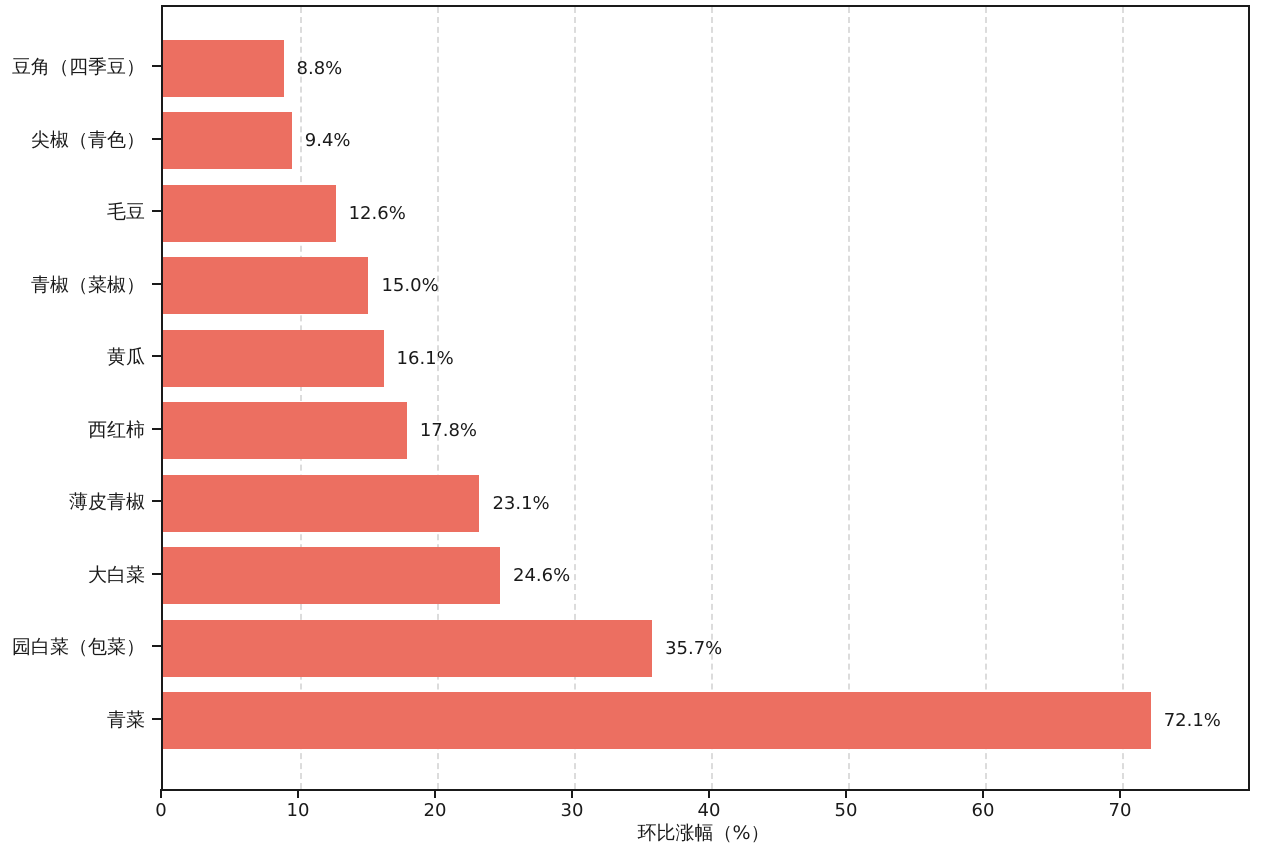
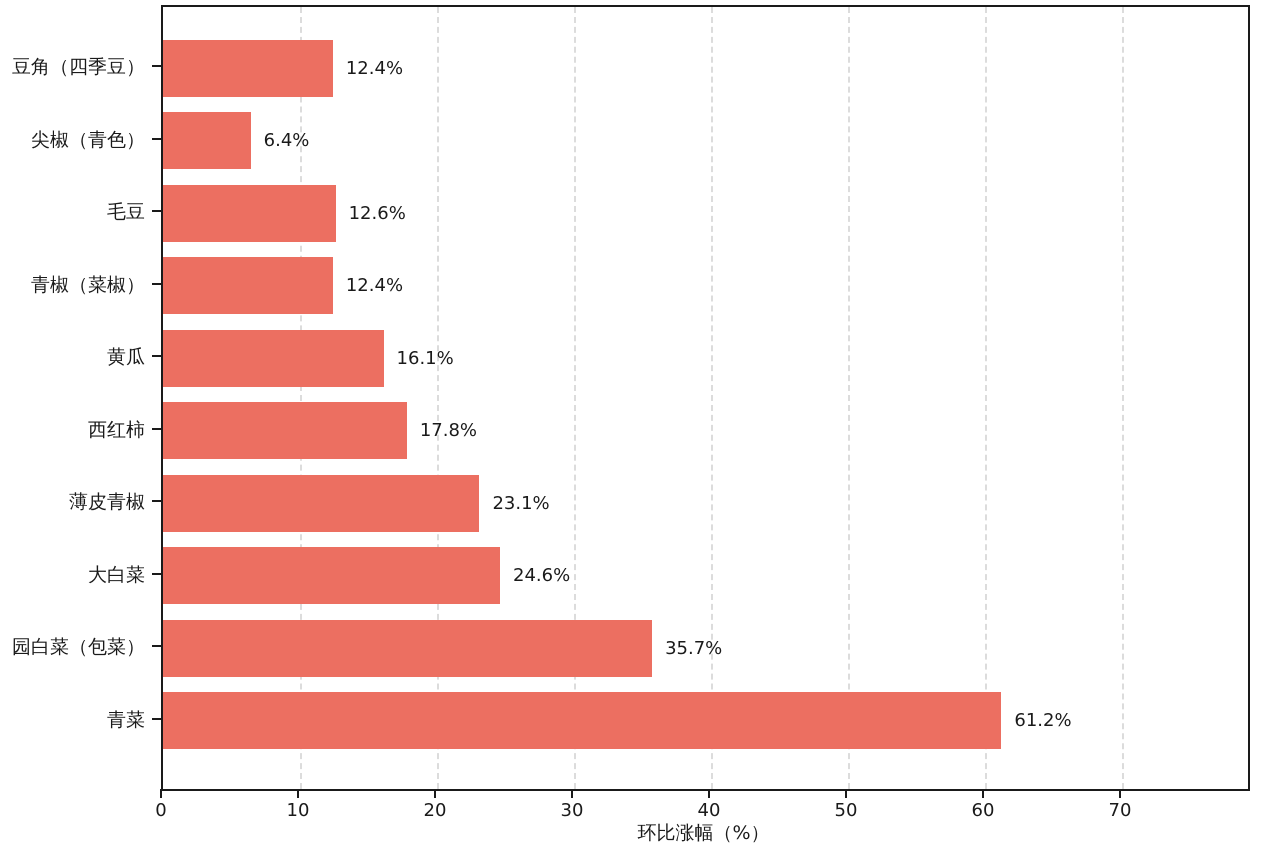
豆角（四季豆）: 8.8% -> 12.4%
尖椒（青色）: 9.4% -> 6.4%
青椒（菜椒）: 15.0% -> 12.4%
青菜: 72.1% -> 61.2%
